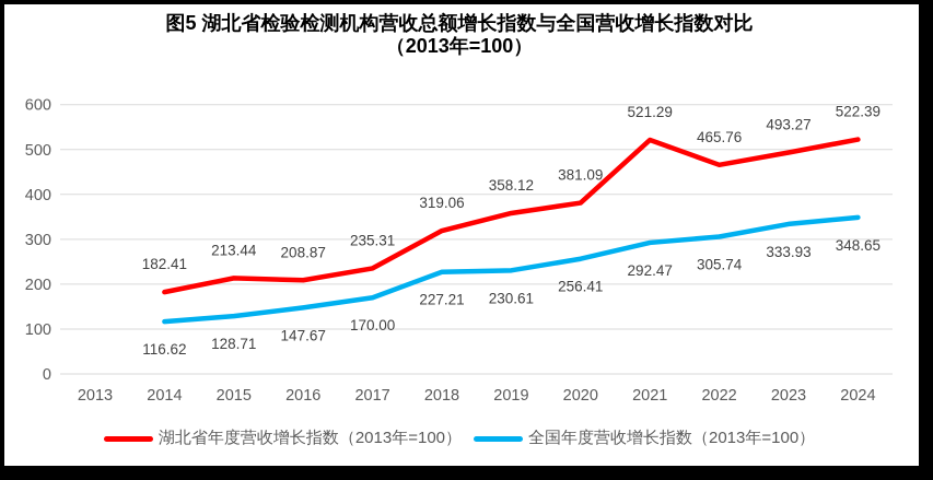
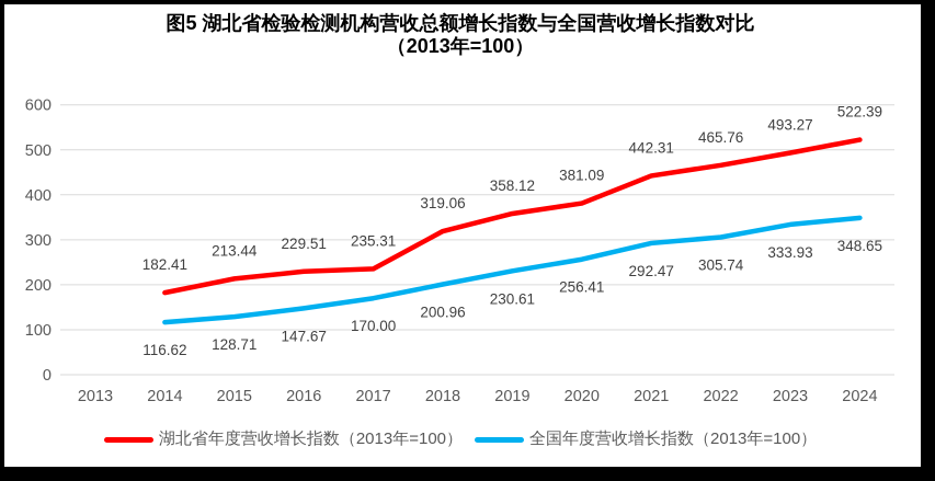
湖北省年度营收增长指数（2013年=100）/2016: 208.87 -> 229.51
全国年度营收增长指数（2013年=100）/2018: 227.21 -> 200.96
湖北省年度营收增长指数（2013年=100）/2021: 521.29 -> 442.31
